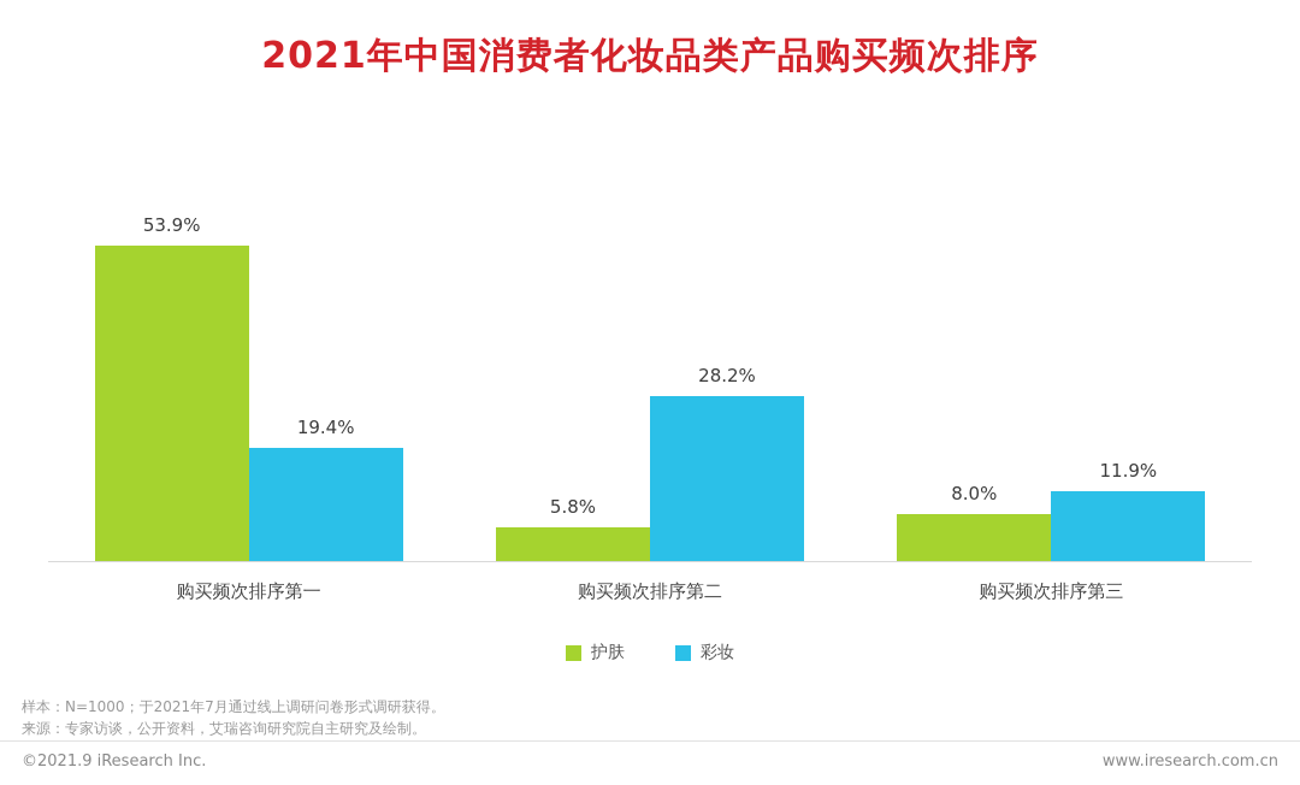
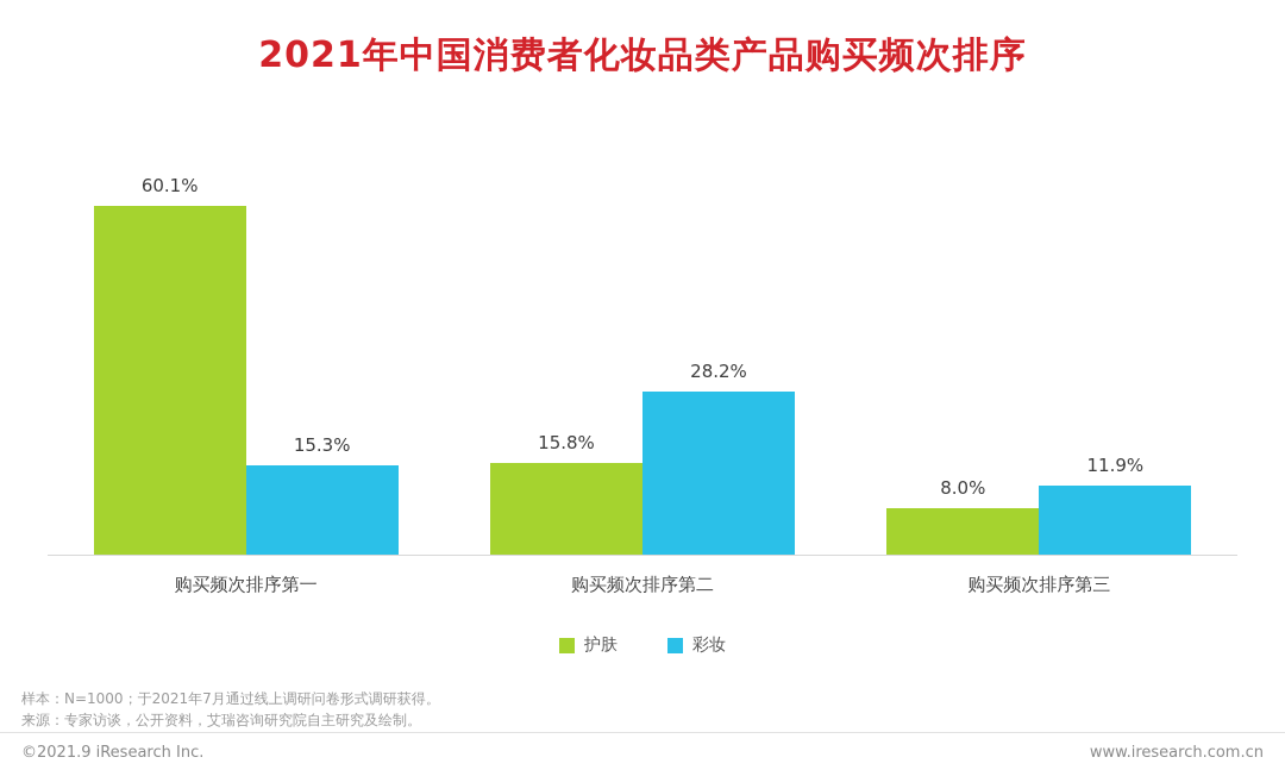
护肤/购买频次排序第一: 53.9% -> 60.1%
彩妆/购买频次排序第一: 19.4% -> 15.3%
护肤/购买频次排序第二: 5.8% -> 15.8%
